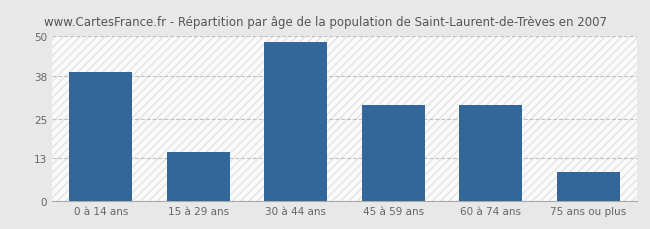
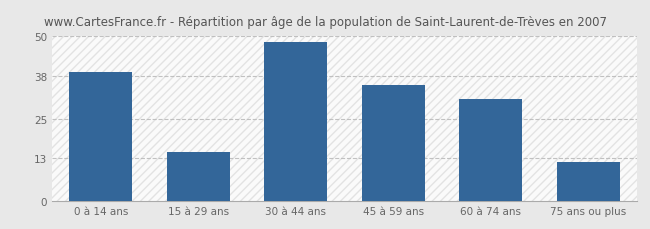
45 à 59 ans: 29 -> 35
60 à 74 ans: 29 -> 31
75 ans ou plus: 9 -> 12
